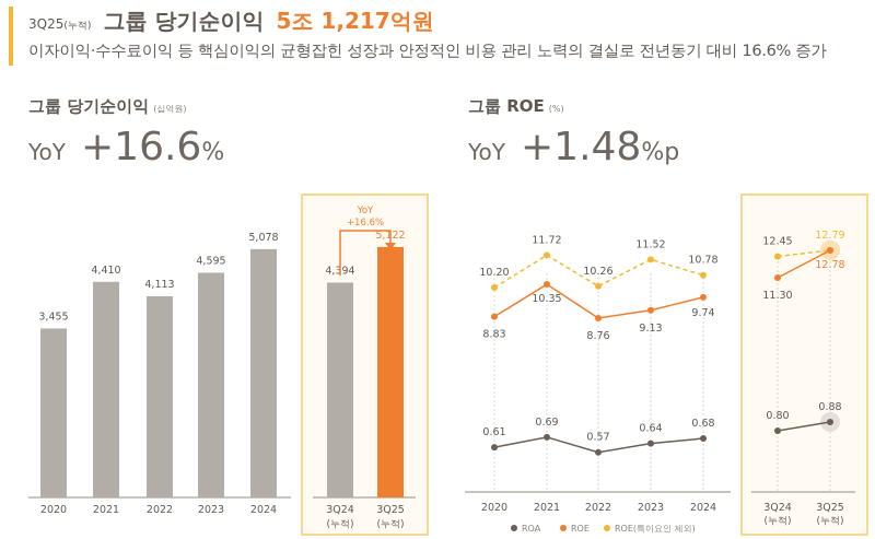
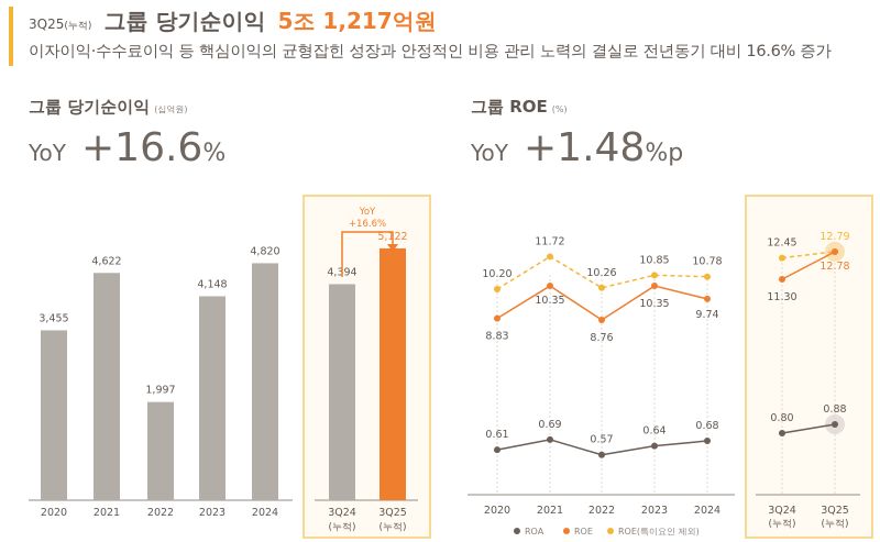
그룹 당기순이익/2021: 4,410 -> 4,622
그룹 당기순이익/2022: 4,113 -> 1,997
그룹 당기순이익/2023: 4,595 -> 4,148
그룹 당기순이익/2024: 5,078 -> 4,820
그룹 ROE/ROE(특이요인 제외)/2023: 11.52 -> 10.85
그룹 ROE/ROE/2023: 9.13 -> 10.35
